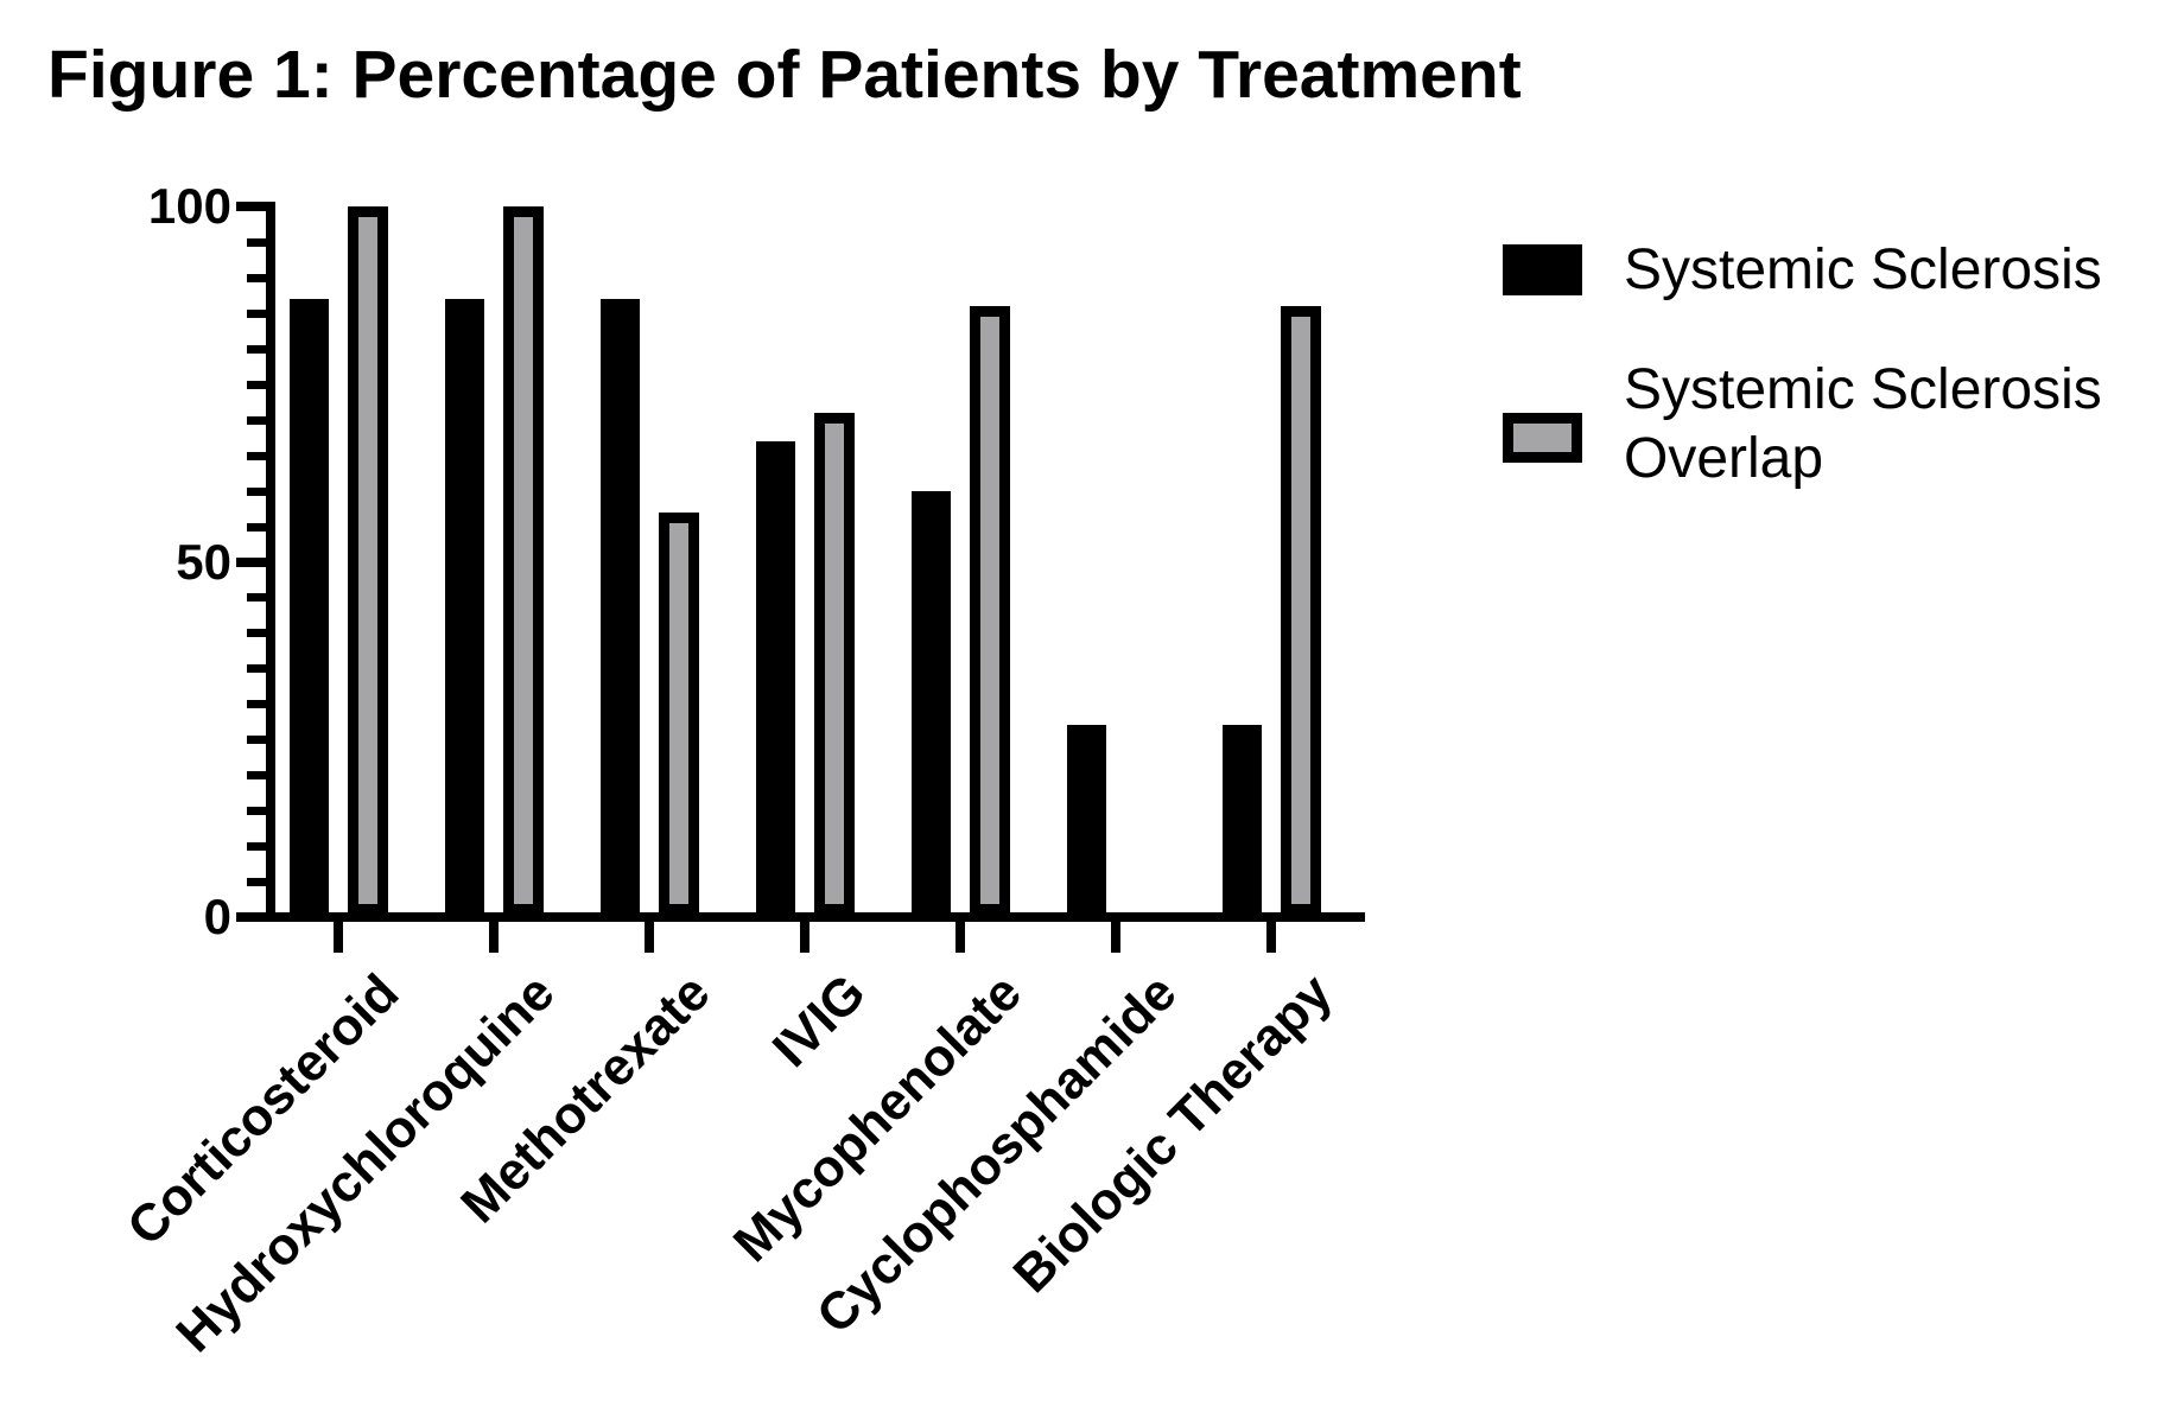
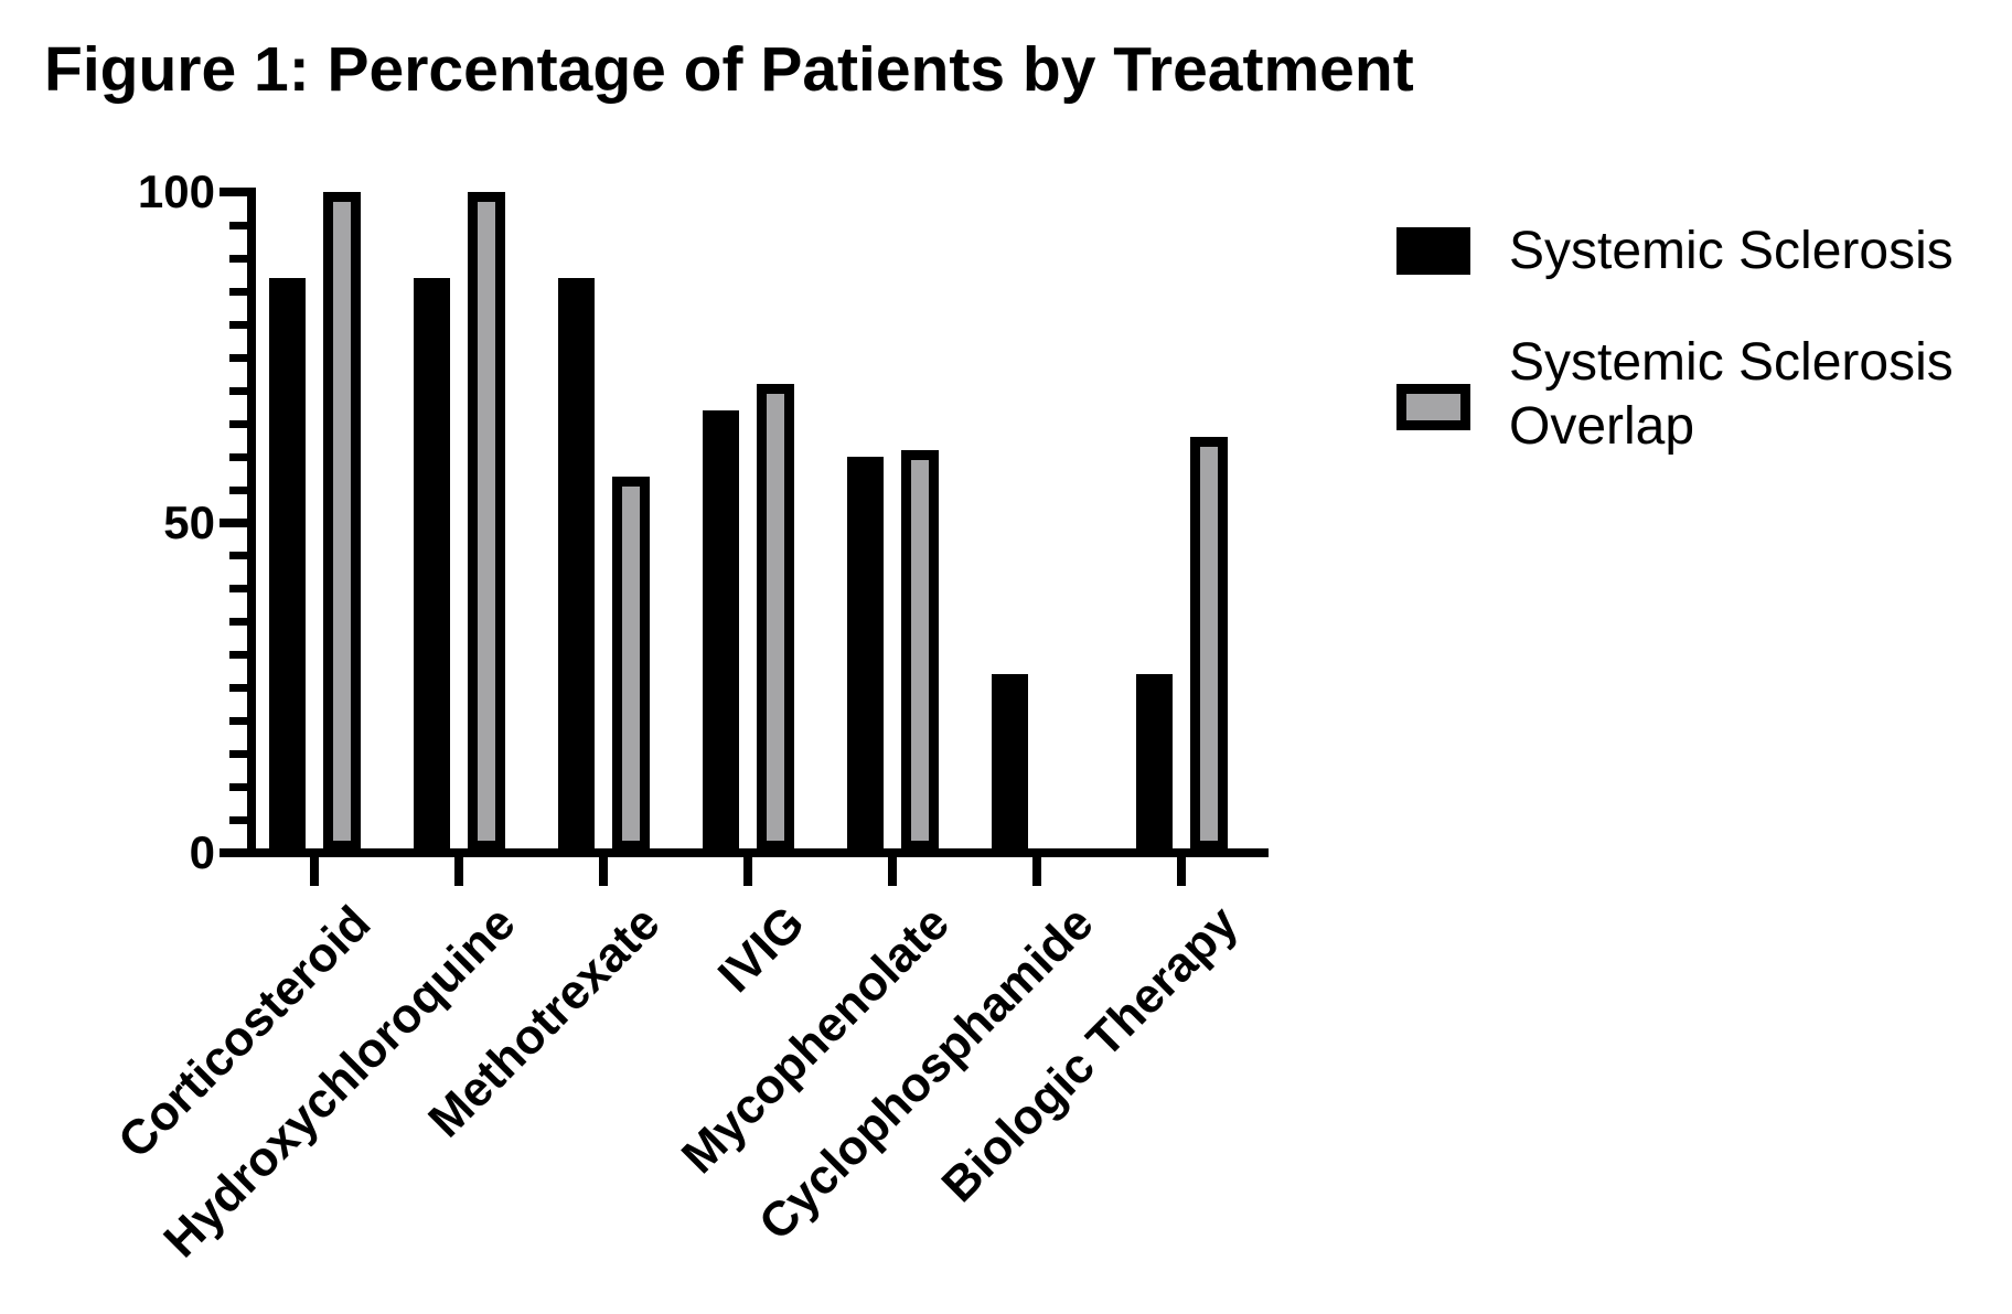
Systemic Sclerosis Overlap/Mycophenolate: 86 -> 61
Systemic Sclerosis Overlap/Biologic Therapy: 86 -> 63
